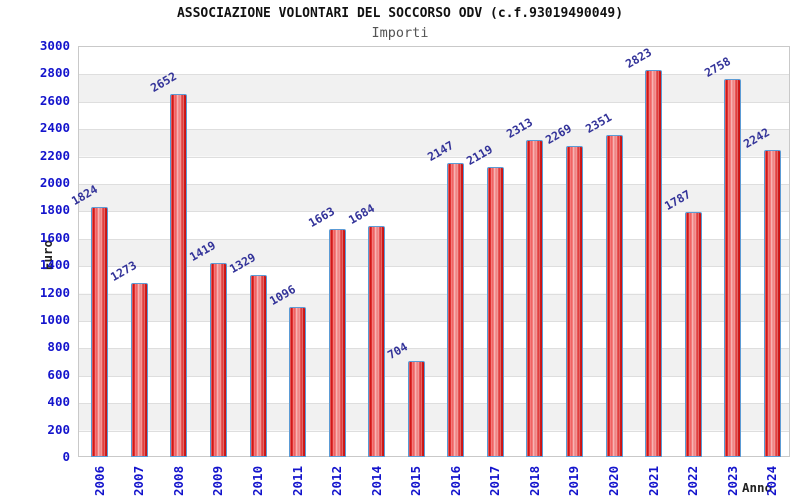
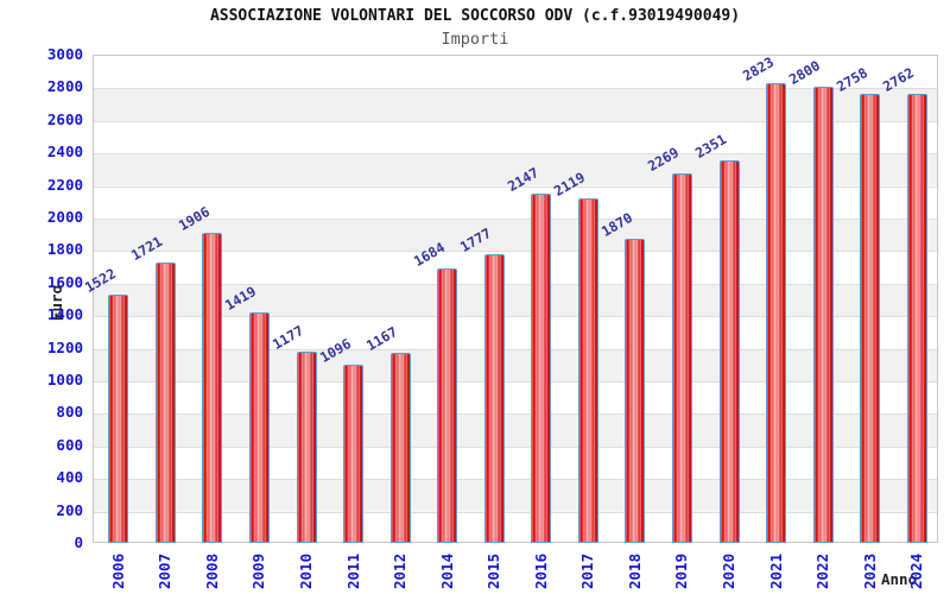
2006: 1824 -> 1522
2007: 1273 -> 1721
2008: 2652 -> 1906
2010: 1329 -> 1177
2012: 1663 -> 1167
2015: 704 -> 1777
2018: 2313 -> 1870
2022: 1787 -> 2800
2024: 2242 -> 2762
